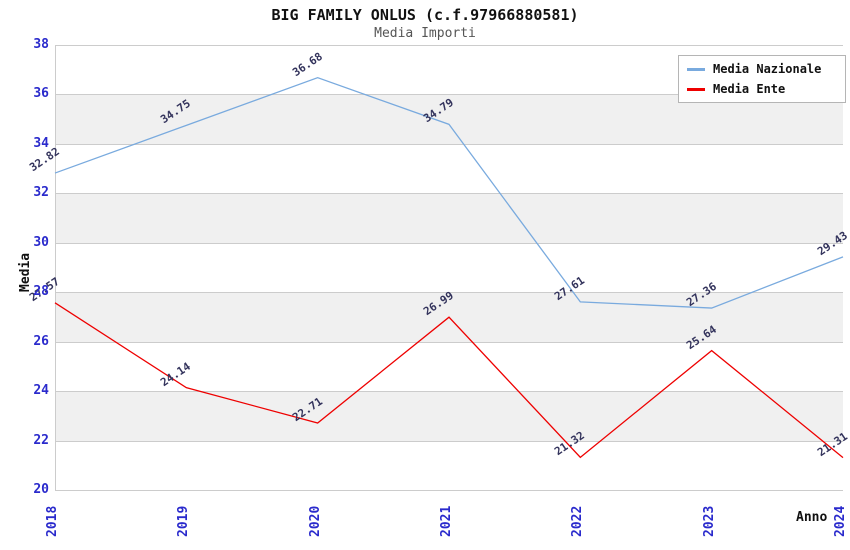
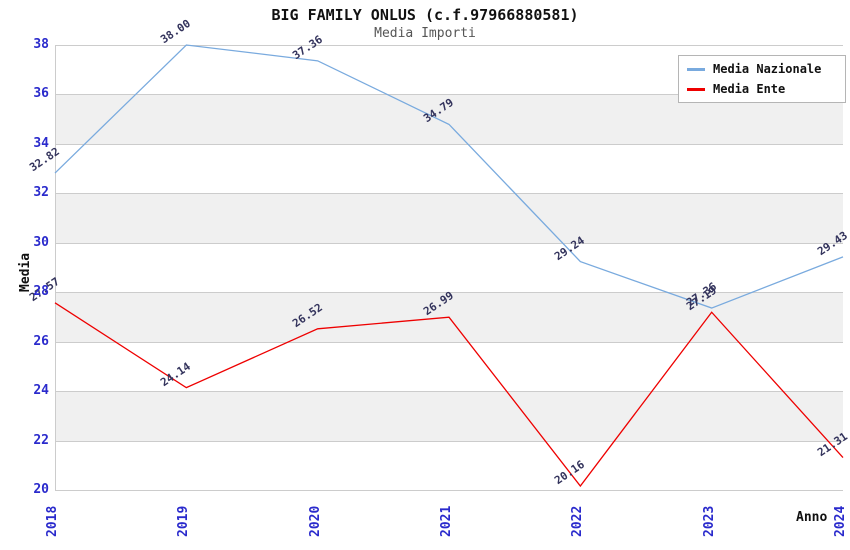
Media Nazionale/2019: 34.75 -> 38.00
Media Nazionale/2020: 36.68 -> 37.36
Media Ente/2020: 22.71 -> 26.52
Media Nazionale/2022: 27.61 -> 29.24
Media Ente/2022: 21.32 -> 20.16
Media Ente/2023: 25.64 -> 27.19
